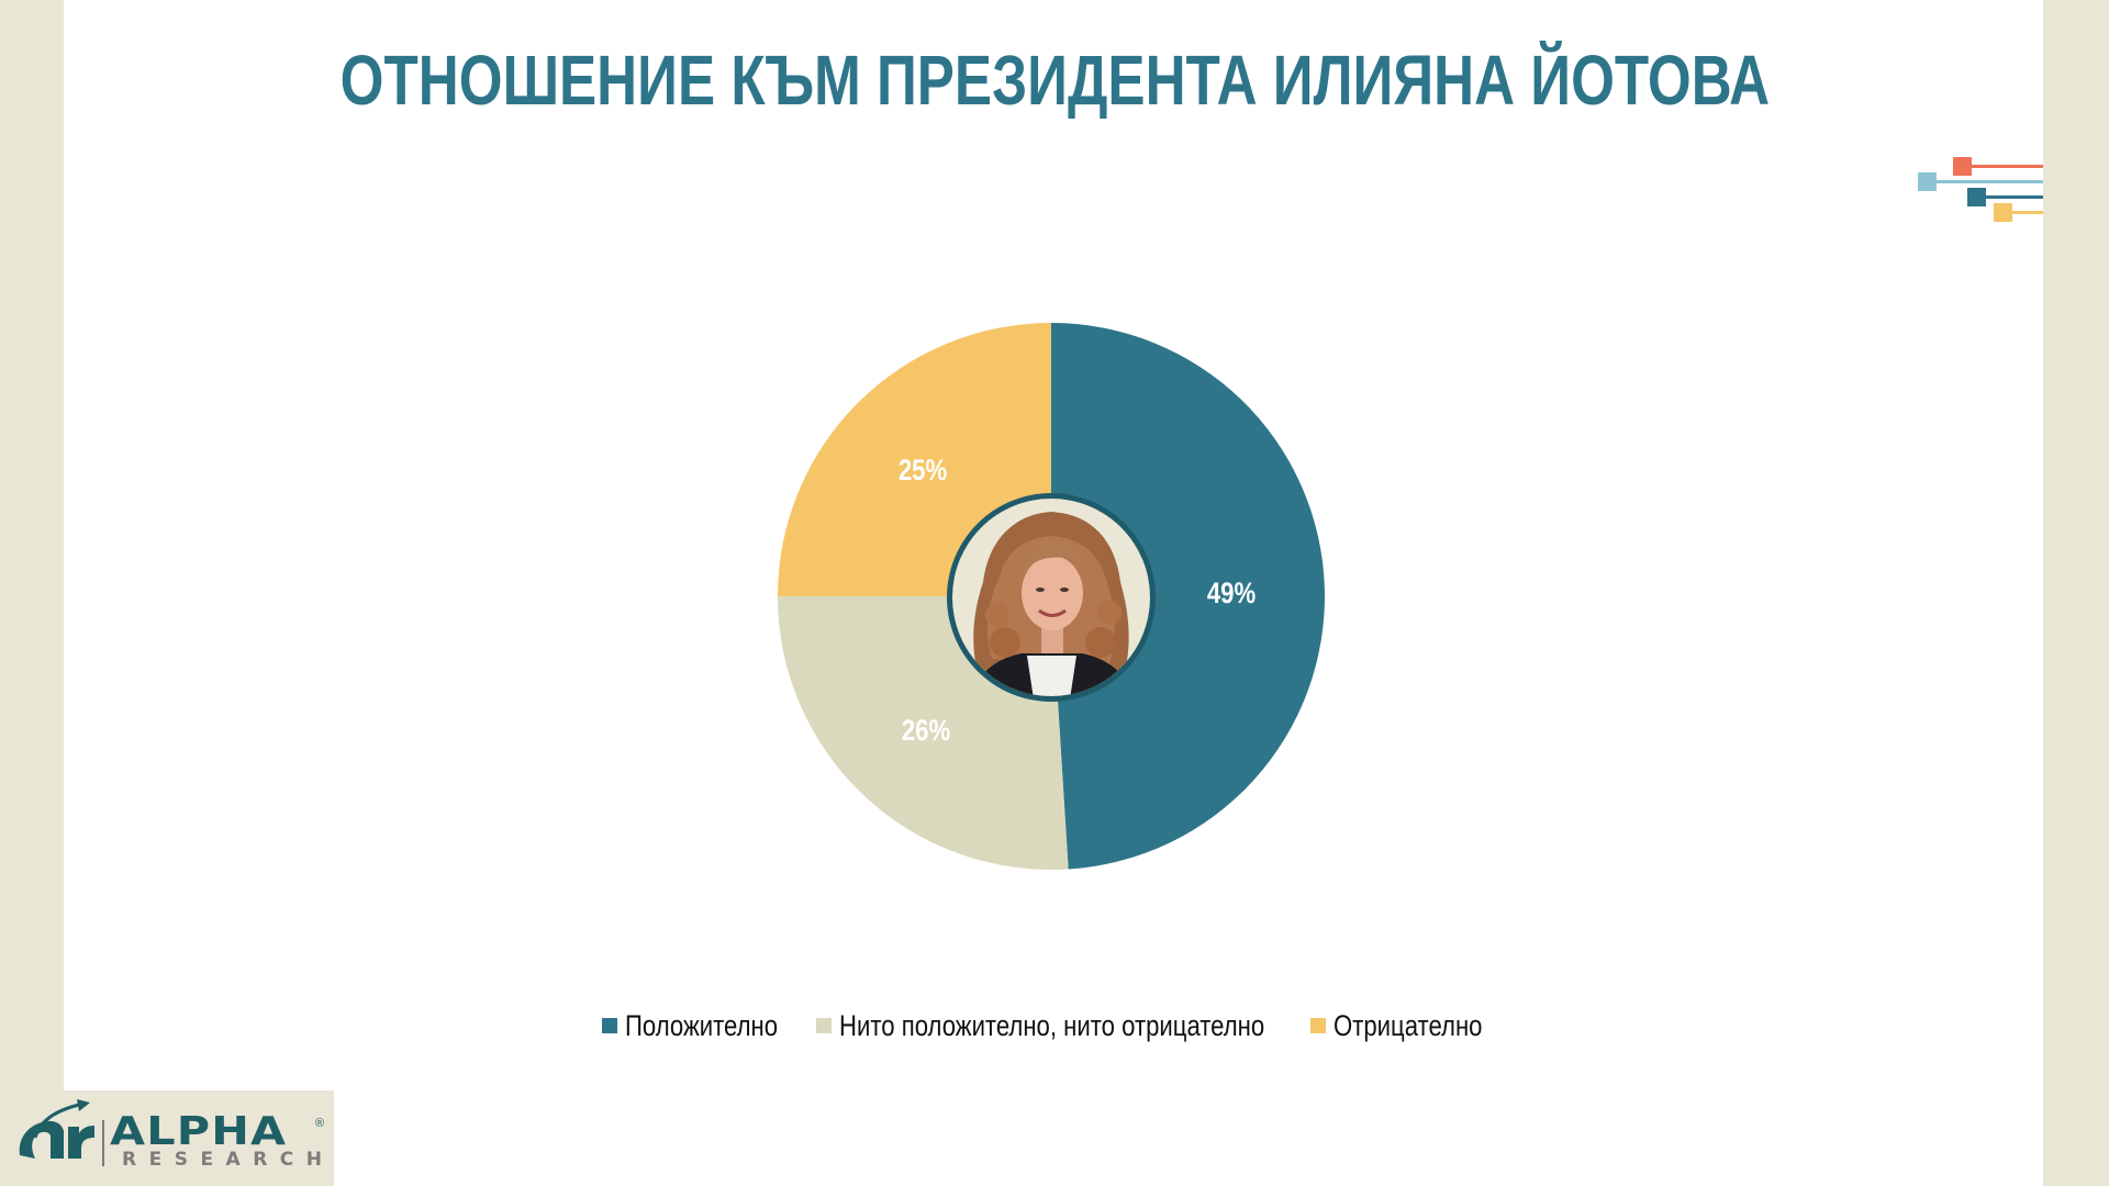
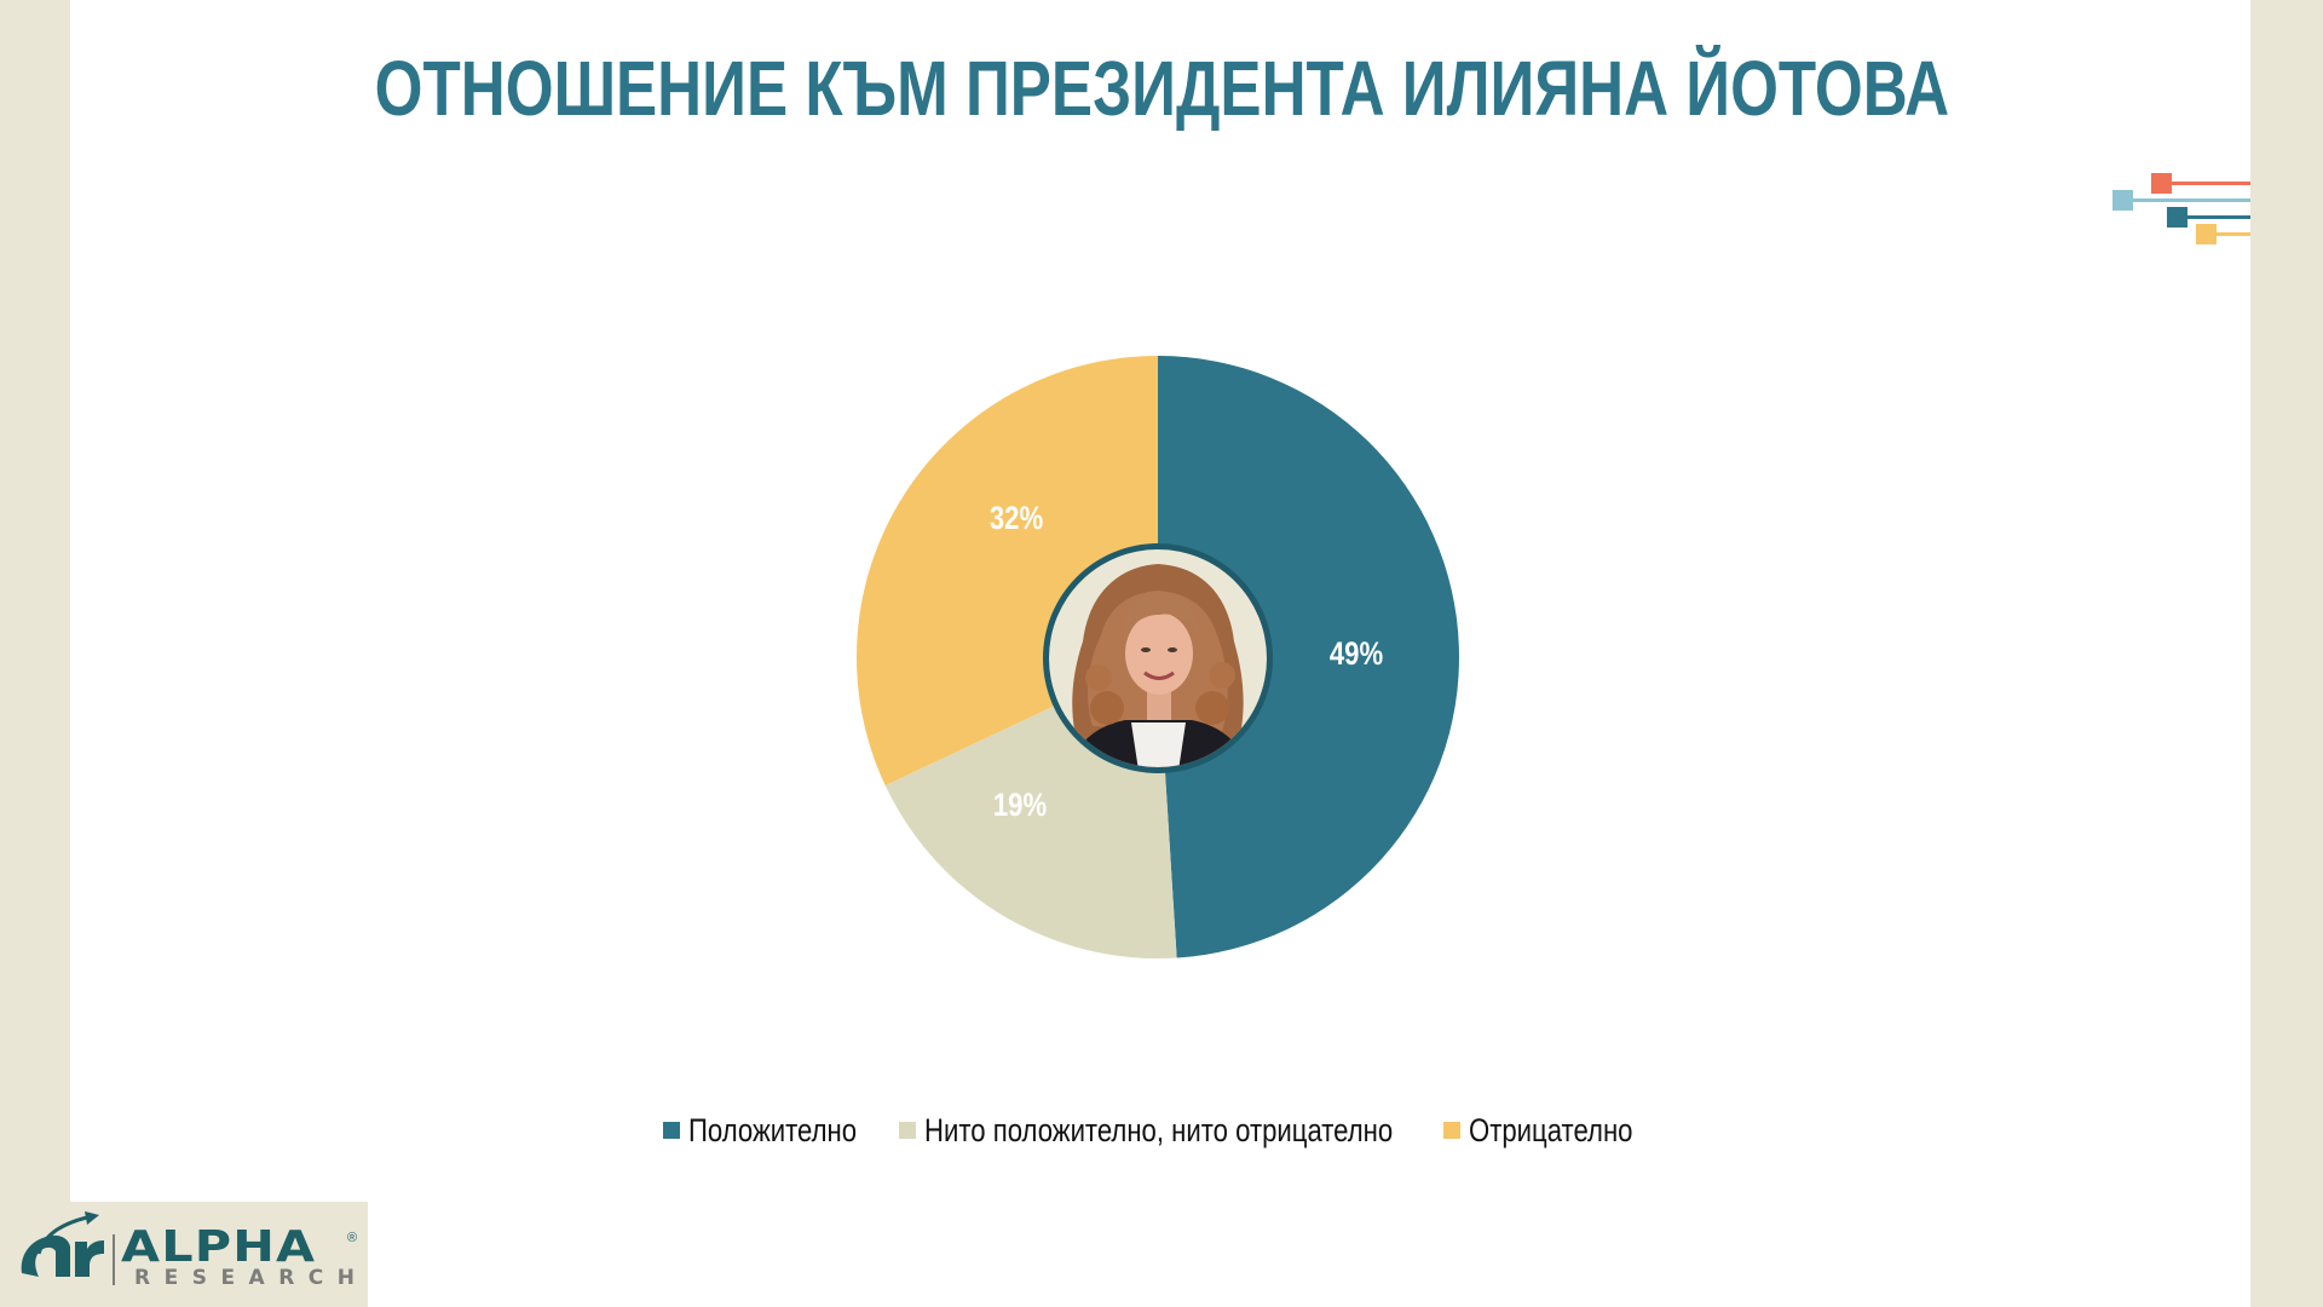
Нито положително, нито отрицателно: 26% -> 19%
Отрицателно: 25% -> 32%
